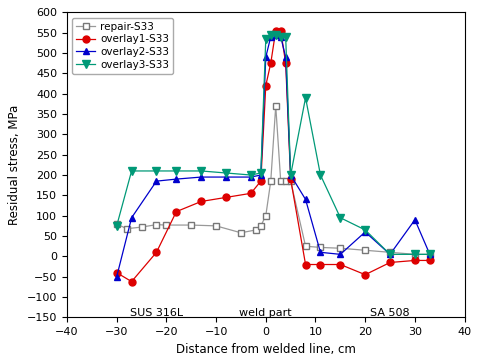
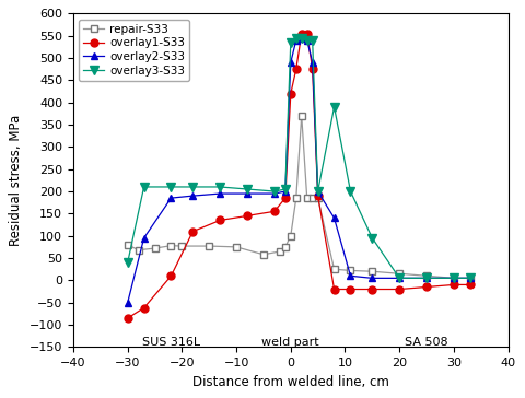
overlay1-S33/−30: -40 -> -85
overlay3-S33/−30: 75 -> 40
overlay1-S33/20: -45 -> -20
overlay2-S33/20: 60 -> 5
overlay3-S33/20: 65 -> 5
overlay2-S33/30: 90 -> 5
